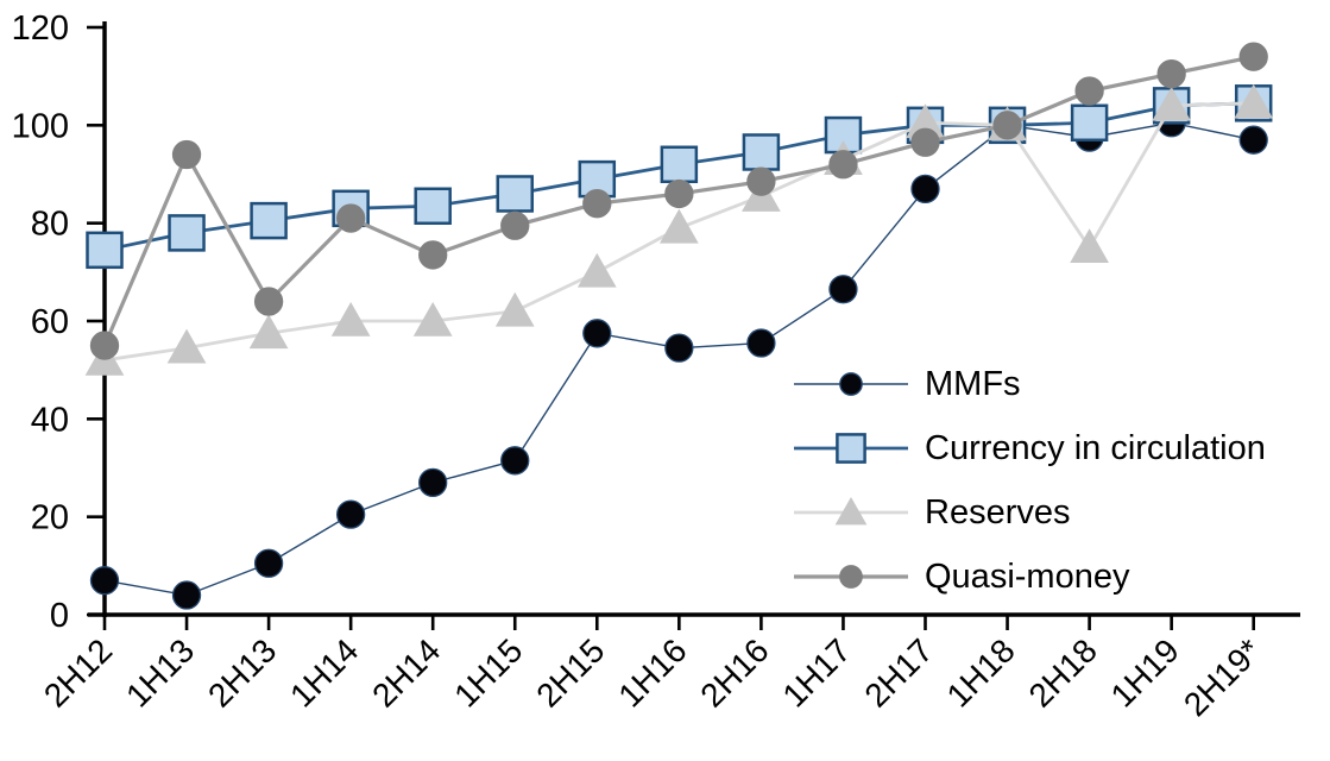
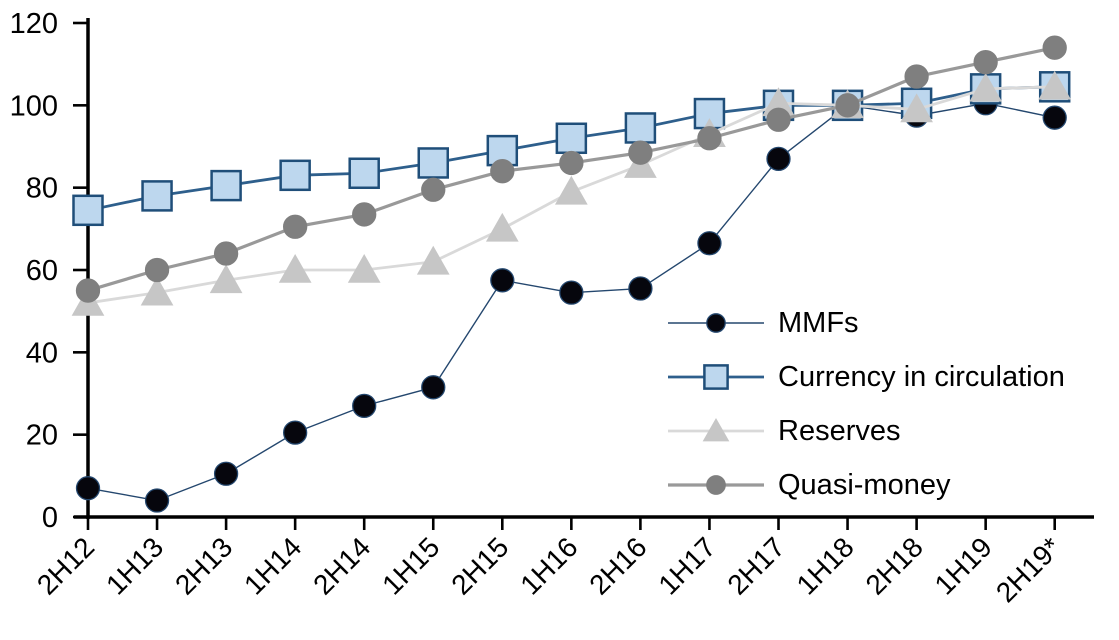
Quasi-money/1H13: 94 -> 60
Quasi-money/1H14: 81 -> 70
Reserves/2H18: 75 -> 99
